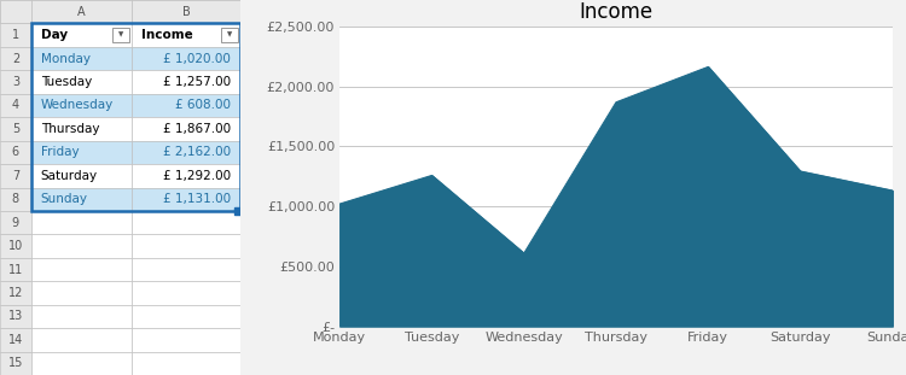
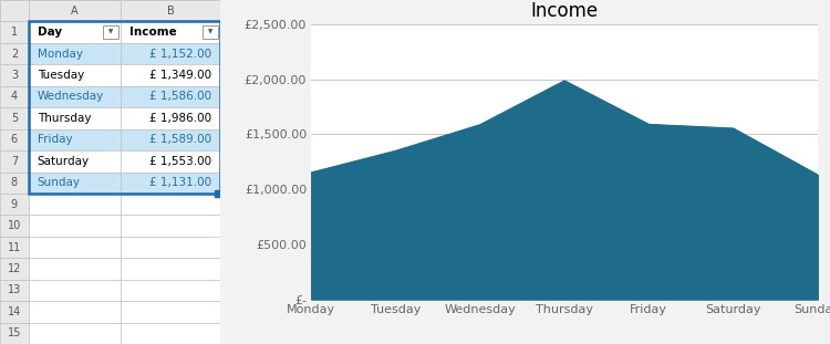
Monday: 1,020.00 -> 1,152.00
Tuesday: 1,257.00 -> 1,349.00
Wednesday: 608.00 -> 1,586.00
Thursday: 1,867.00 -> 1,986.00
Friday: 2,162.00 -> 1,589.00
Saturday: 1,292.00 -> 1,553.00
